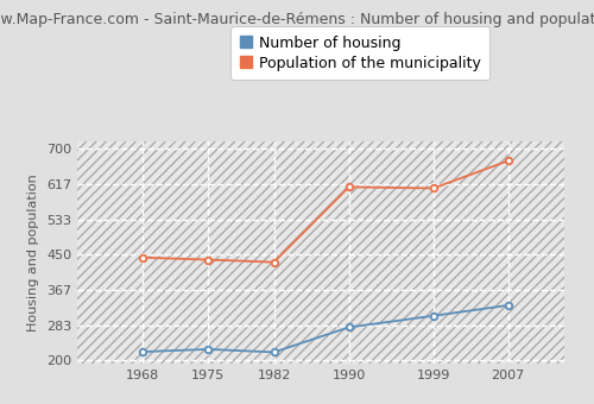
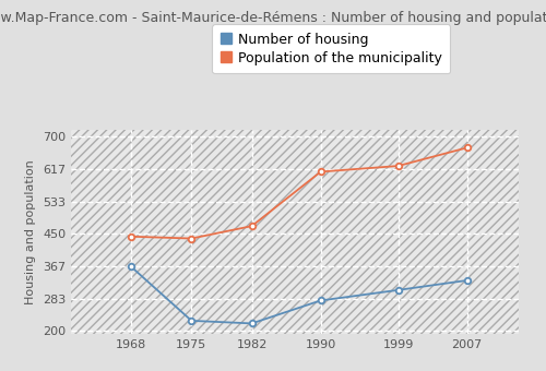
Number of housing/1968: 220 -> 365
Population of the municipality/1982: 432 -> 470
Population of the municipality/1999: 607 -> 625
